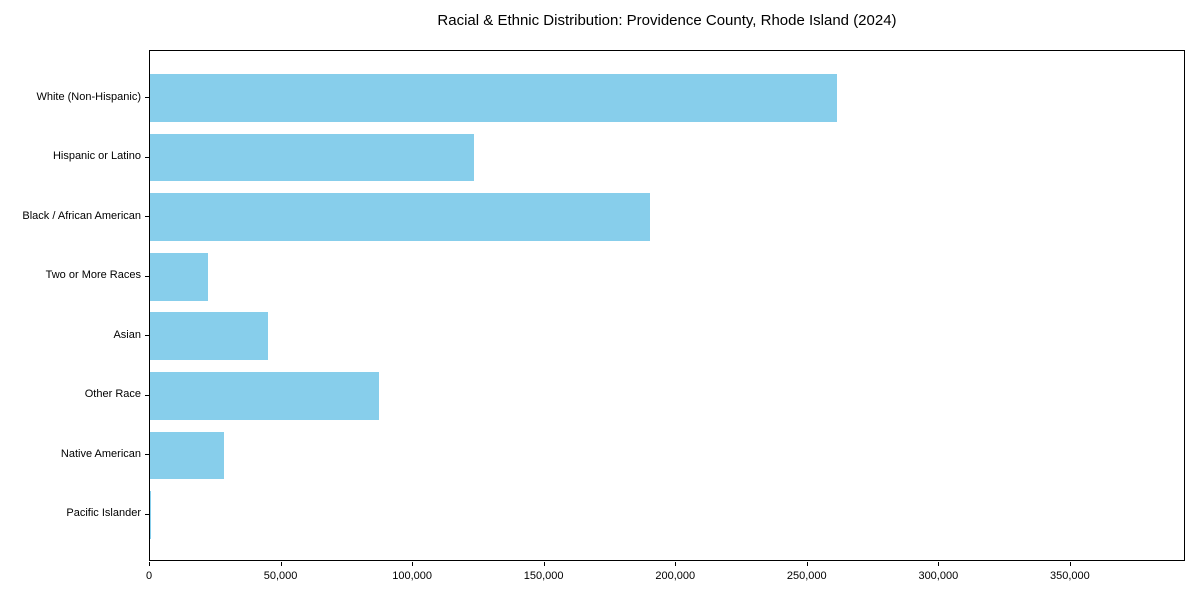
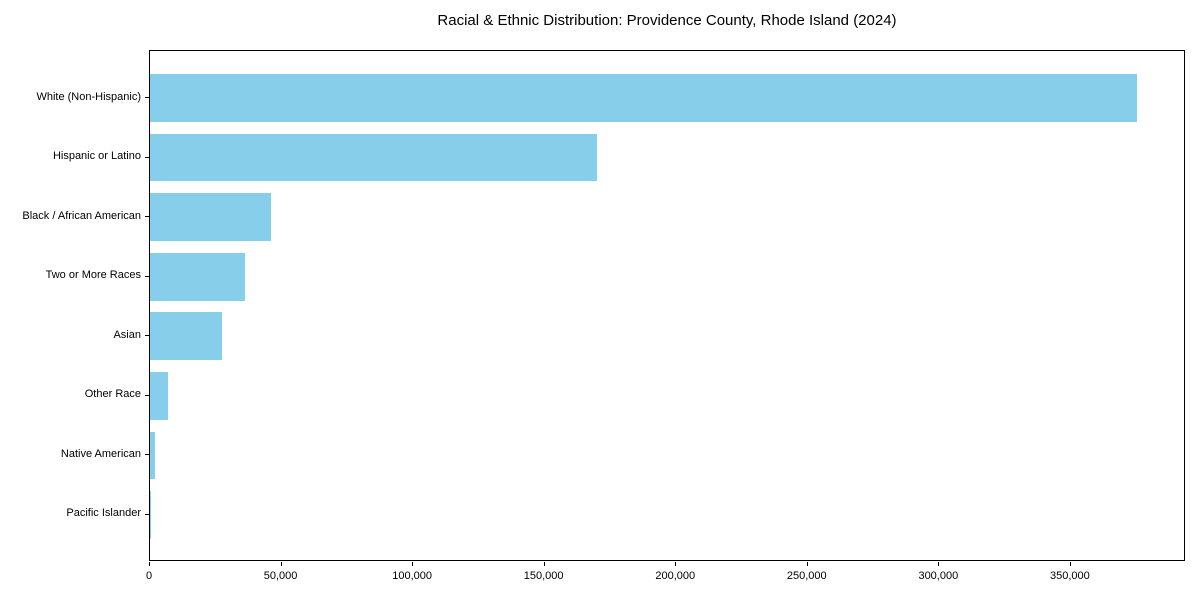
White (Non-Hispanic): 261000 -> 375000
Hispanic or Latino: 123000 -> 170000
Black / African American: 190000 -> 46000
Two or More Races: 22000 -> 36000
Asian: 45000 -> 28000
Other Race: 87000 -> 7000
Native American: 28000 -> 2000
